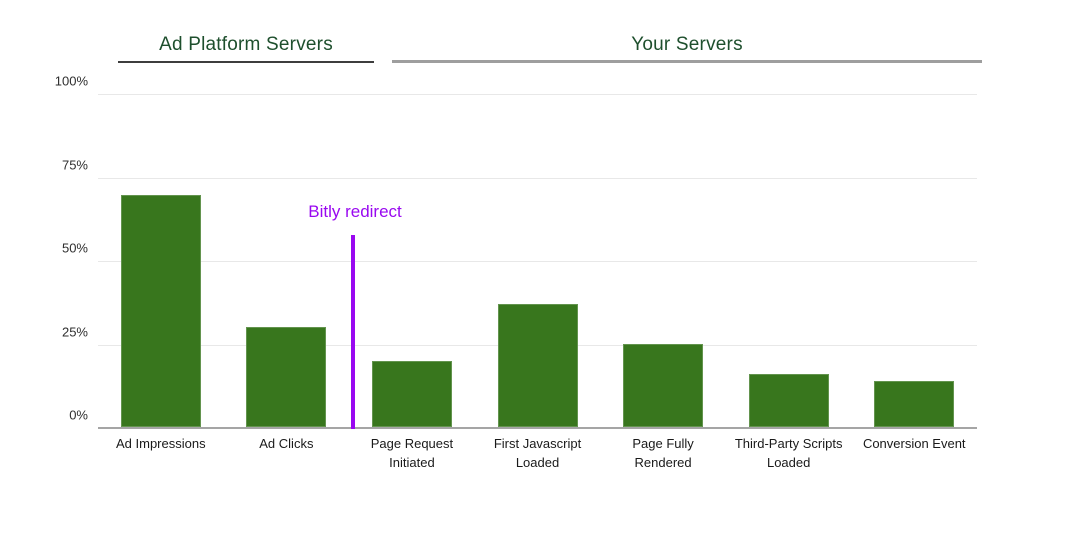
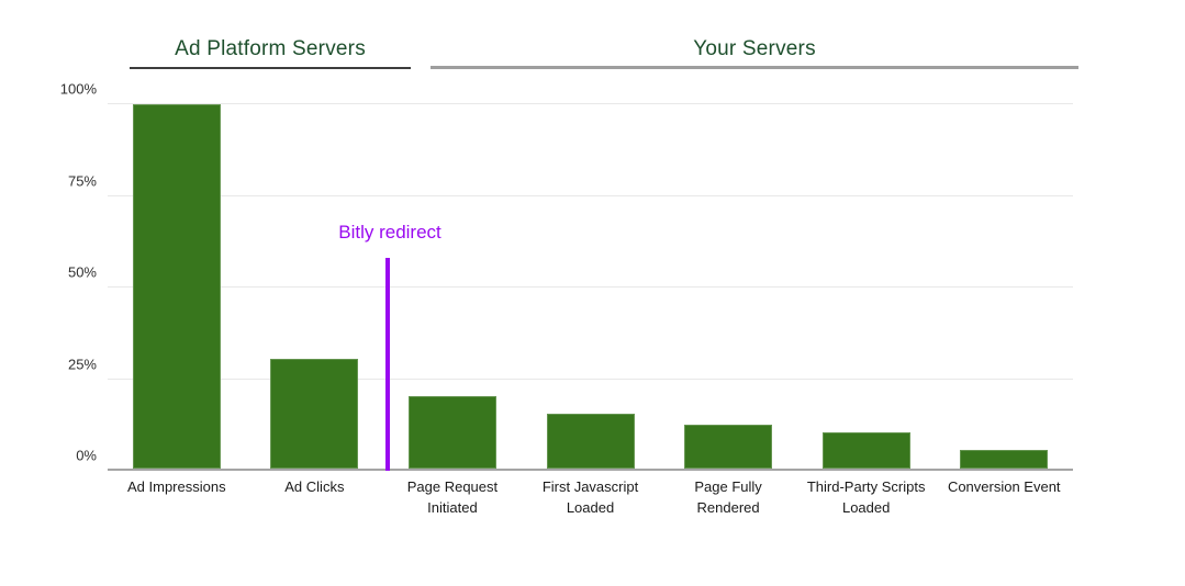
Ad Impressions: 70% -> 100%
First Javascript Loaded: 37% -> 15%
Page Fully Rendered: 25% -> 12%
Third-Party Scripts Loaded: 16% -> 10%
Conversion Event: 14% -> 5%
